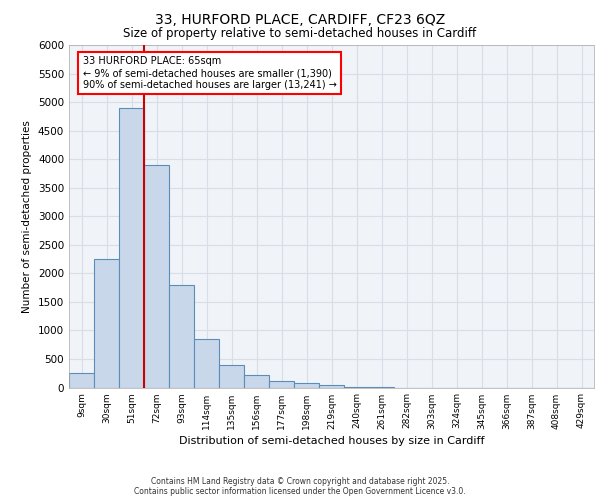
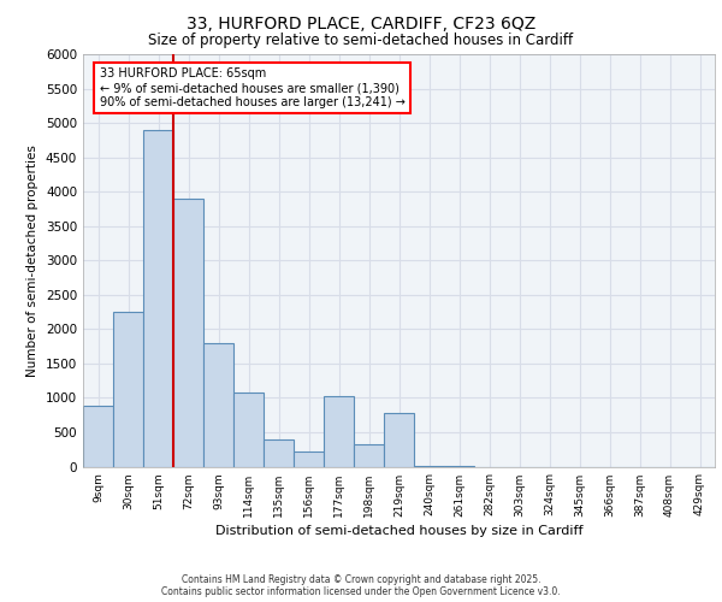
9sqm: 250 -> 880
114sqm: 850 -> 1080
177sqm: 120 -> 1020
198sqm: 80 -> 320
219sqm: 50 -> 780
